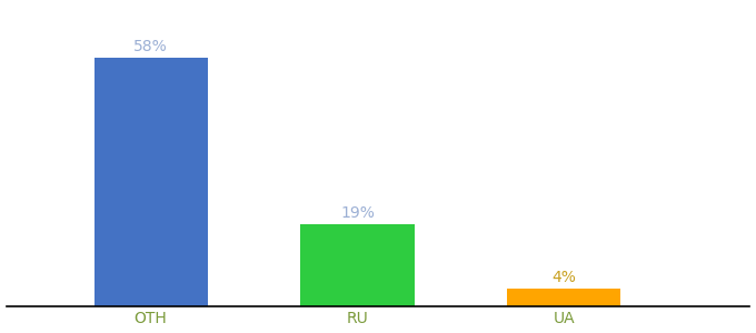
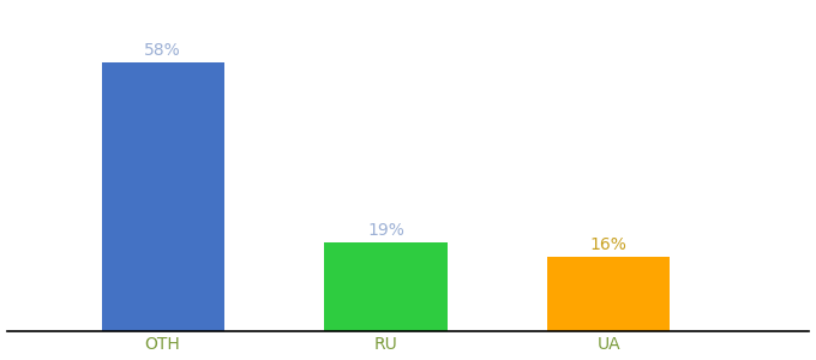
UA: 4% -> 16%
